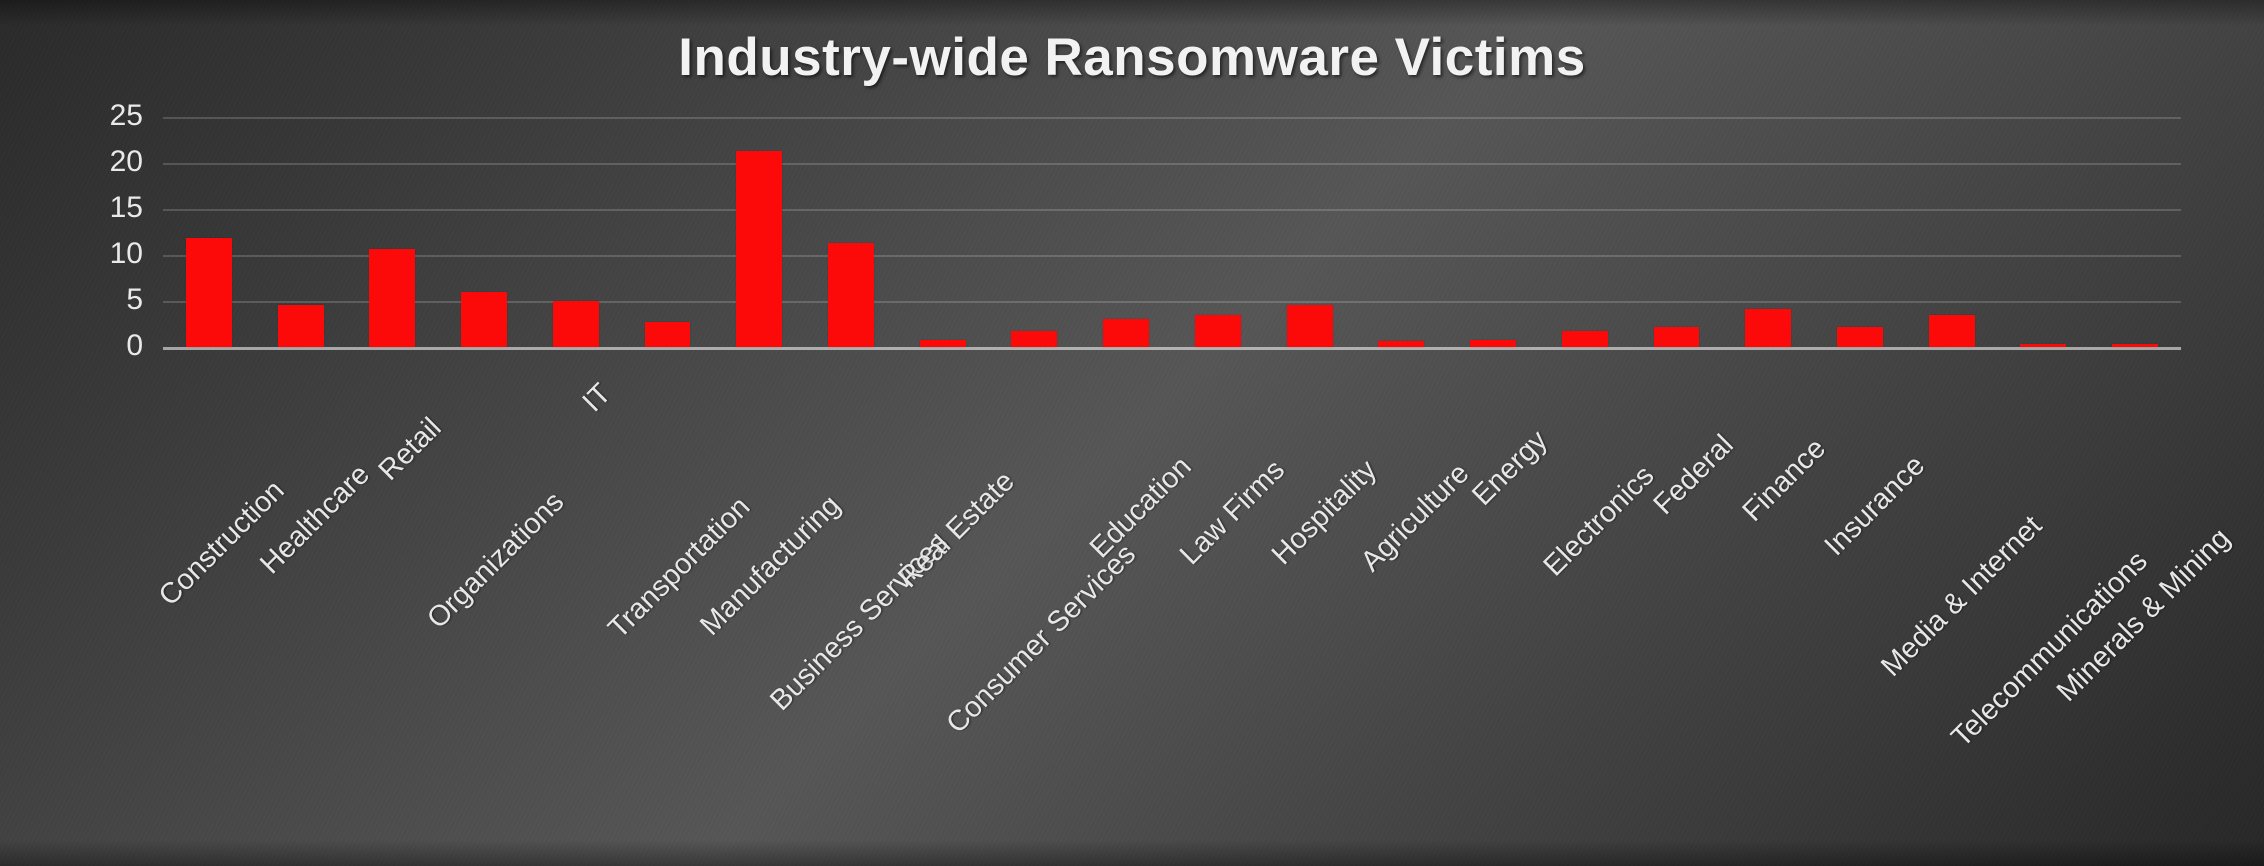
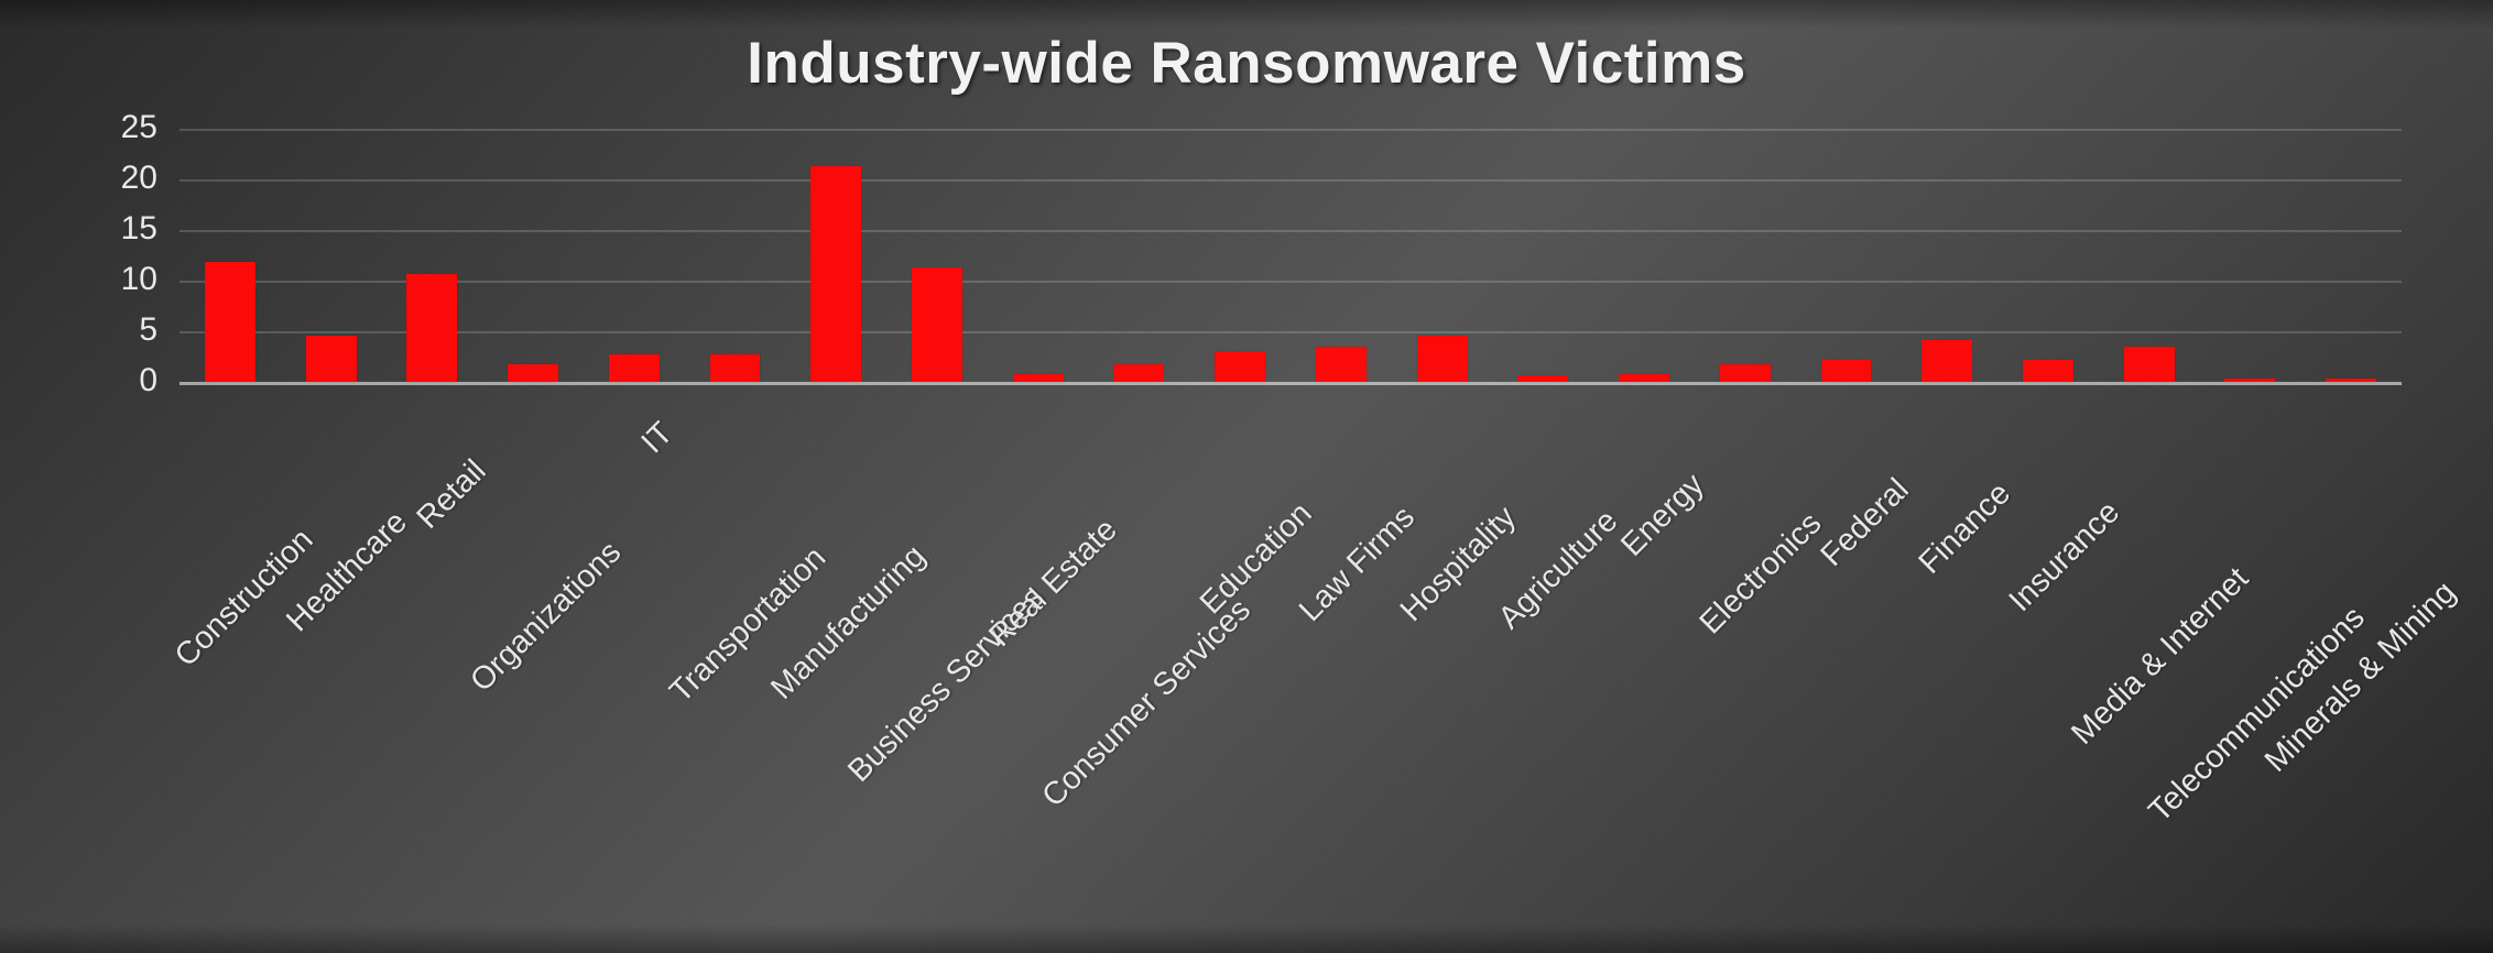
Organizations: 6 -> 2
IT: 5 -> 3
